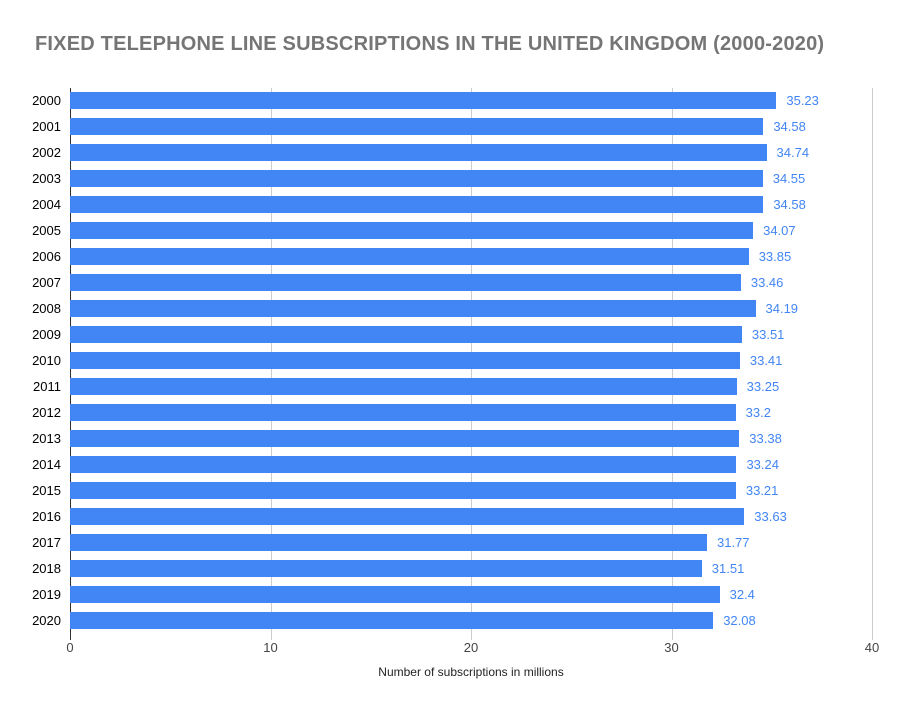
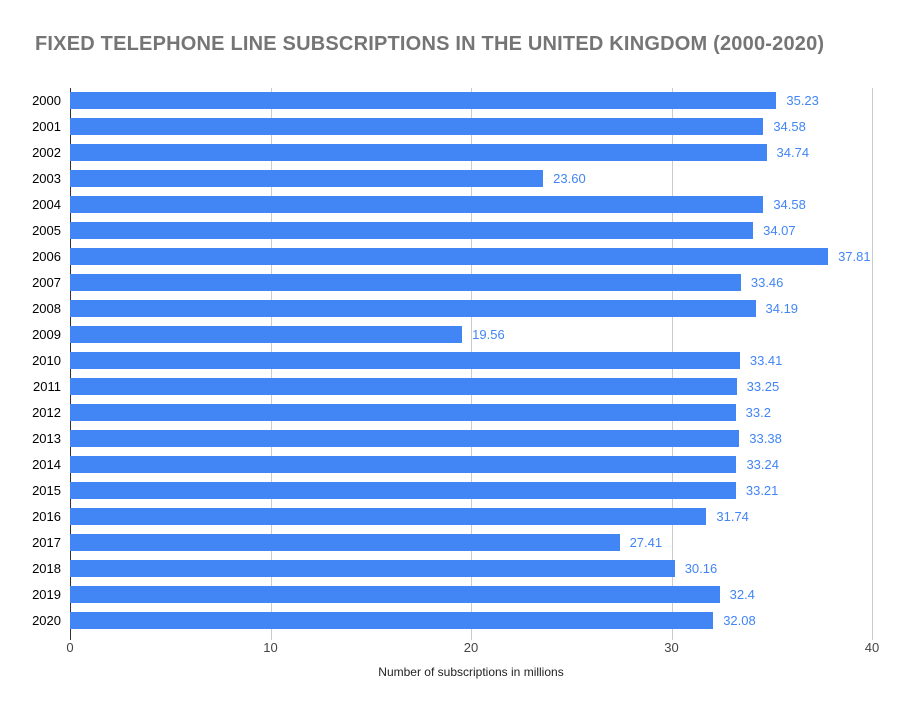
2003: 34.55 -> 23.60
2006: 33.85 -> 37.81
2009: 33.51 -> 19.56
2016: 33.63 -> 31.74
2017: 31.77 -> 27.41
2018: 31.51 -> 30.16
